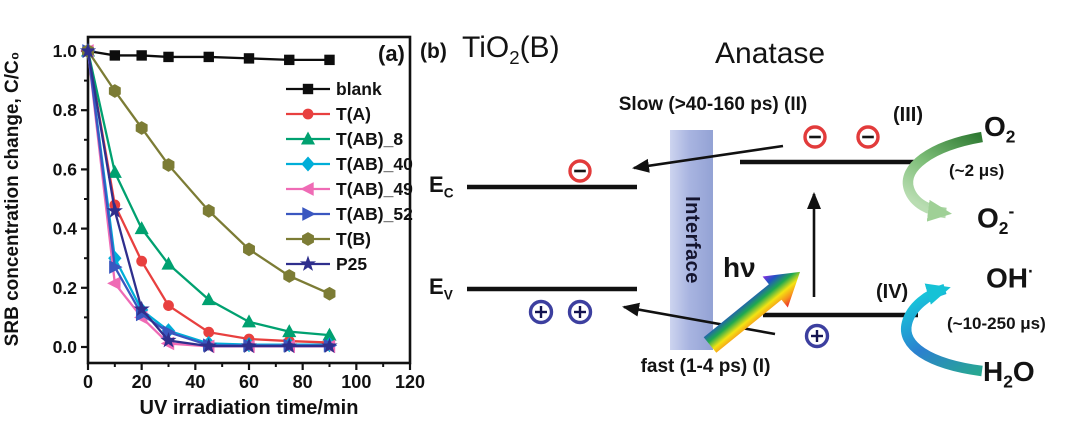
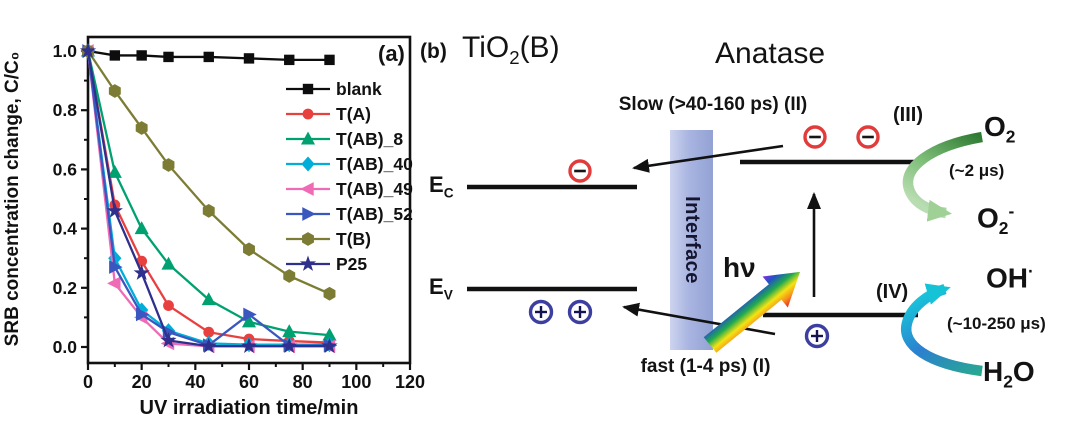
P25/20: 0.13 -> 0.25
T(AB)_52/60: 0.01 -> 0.11
